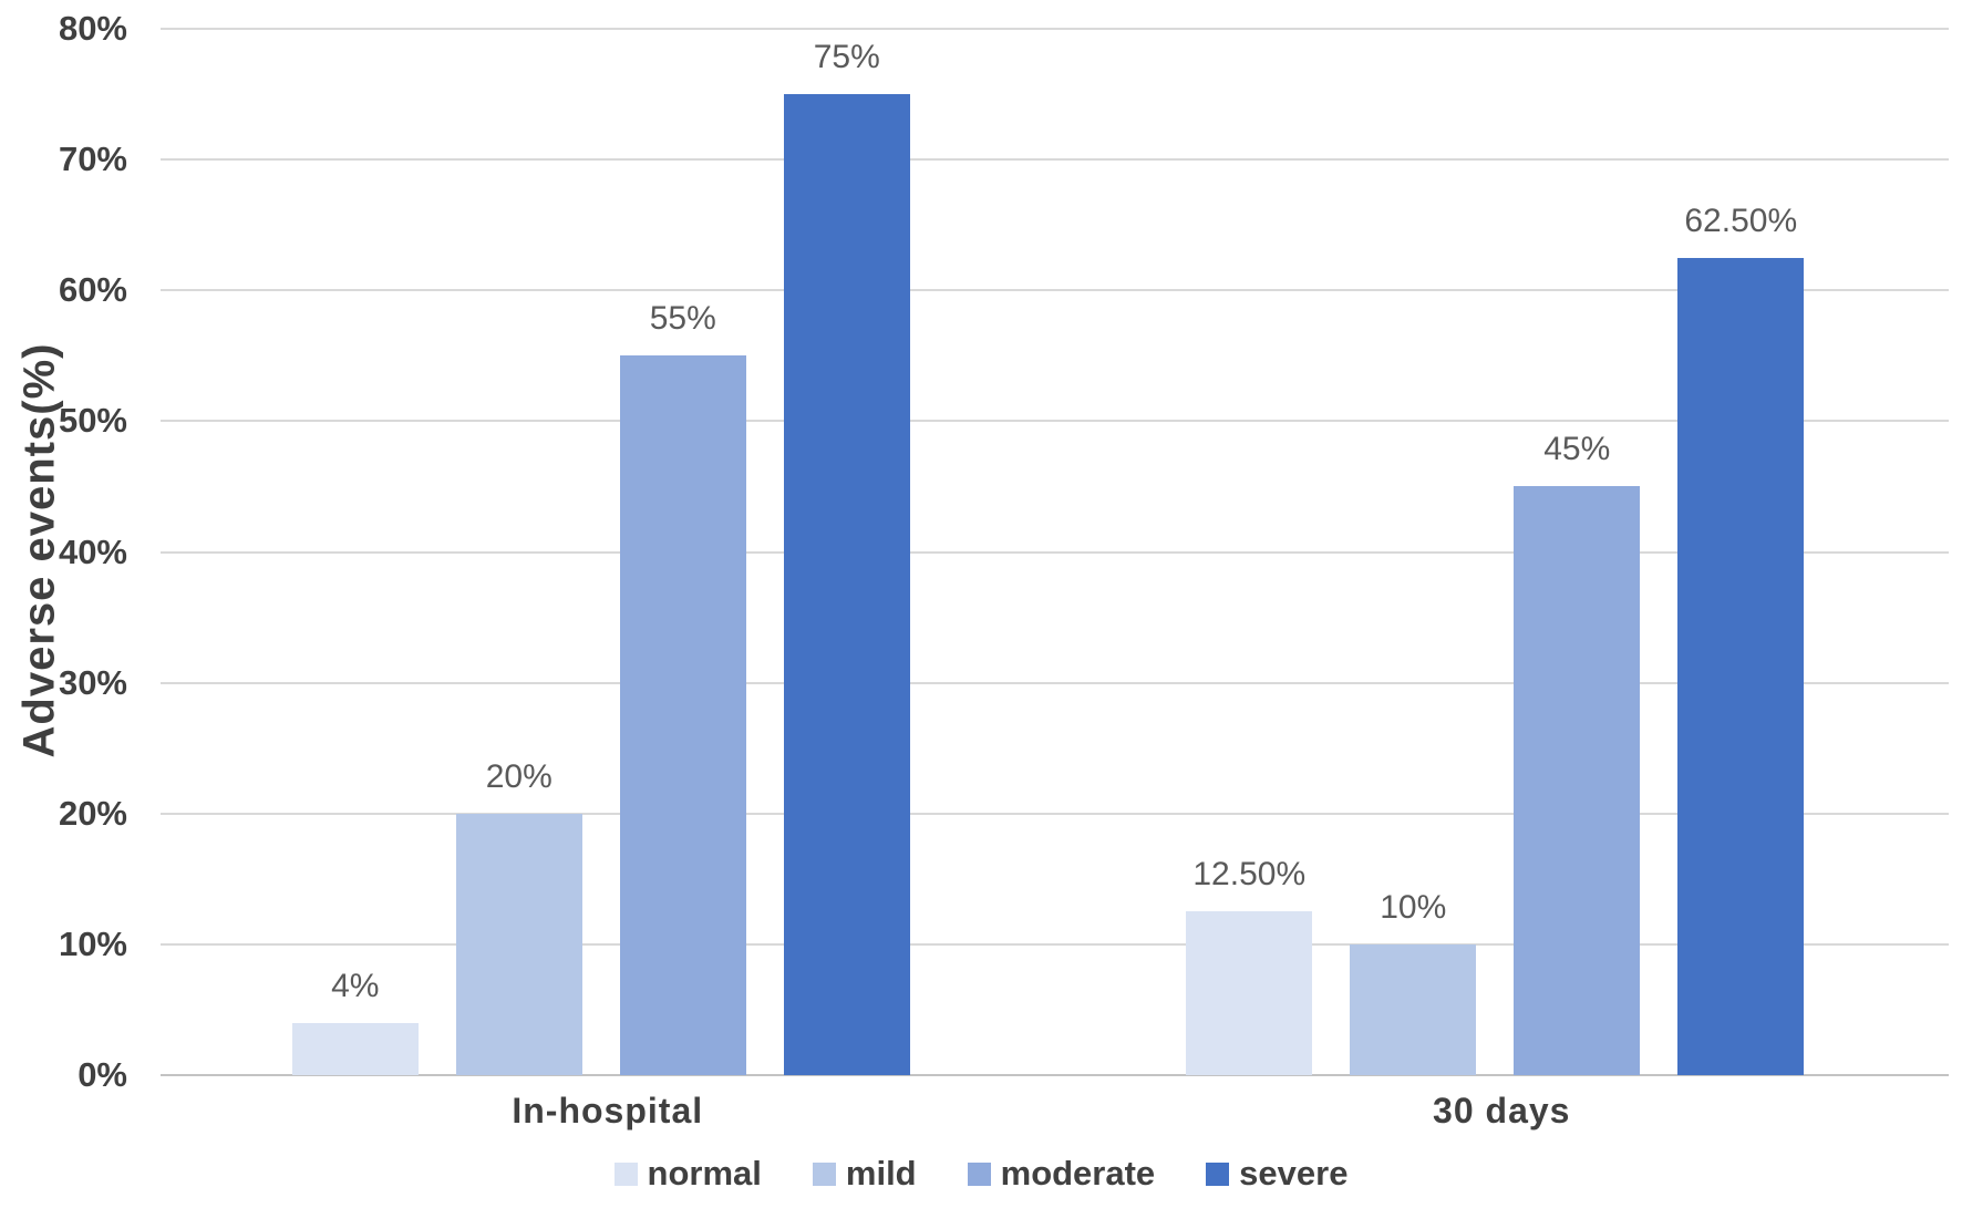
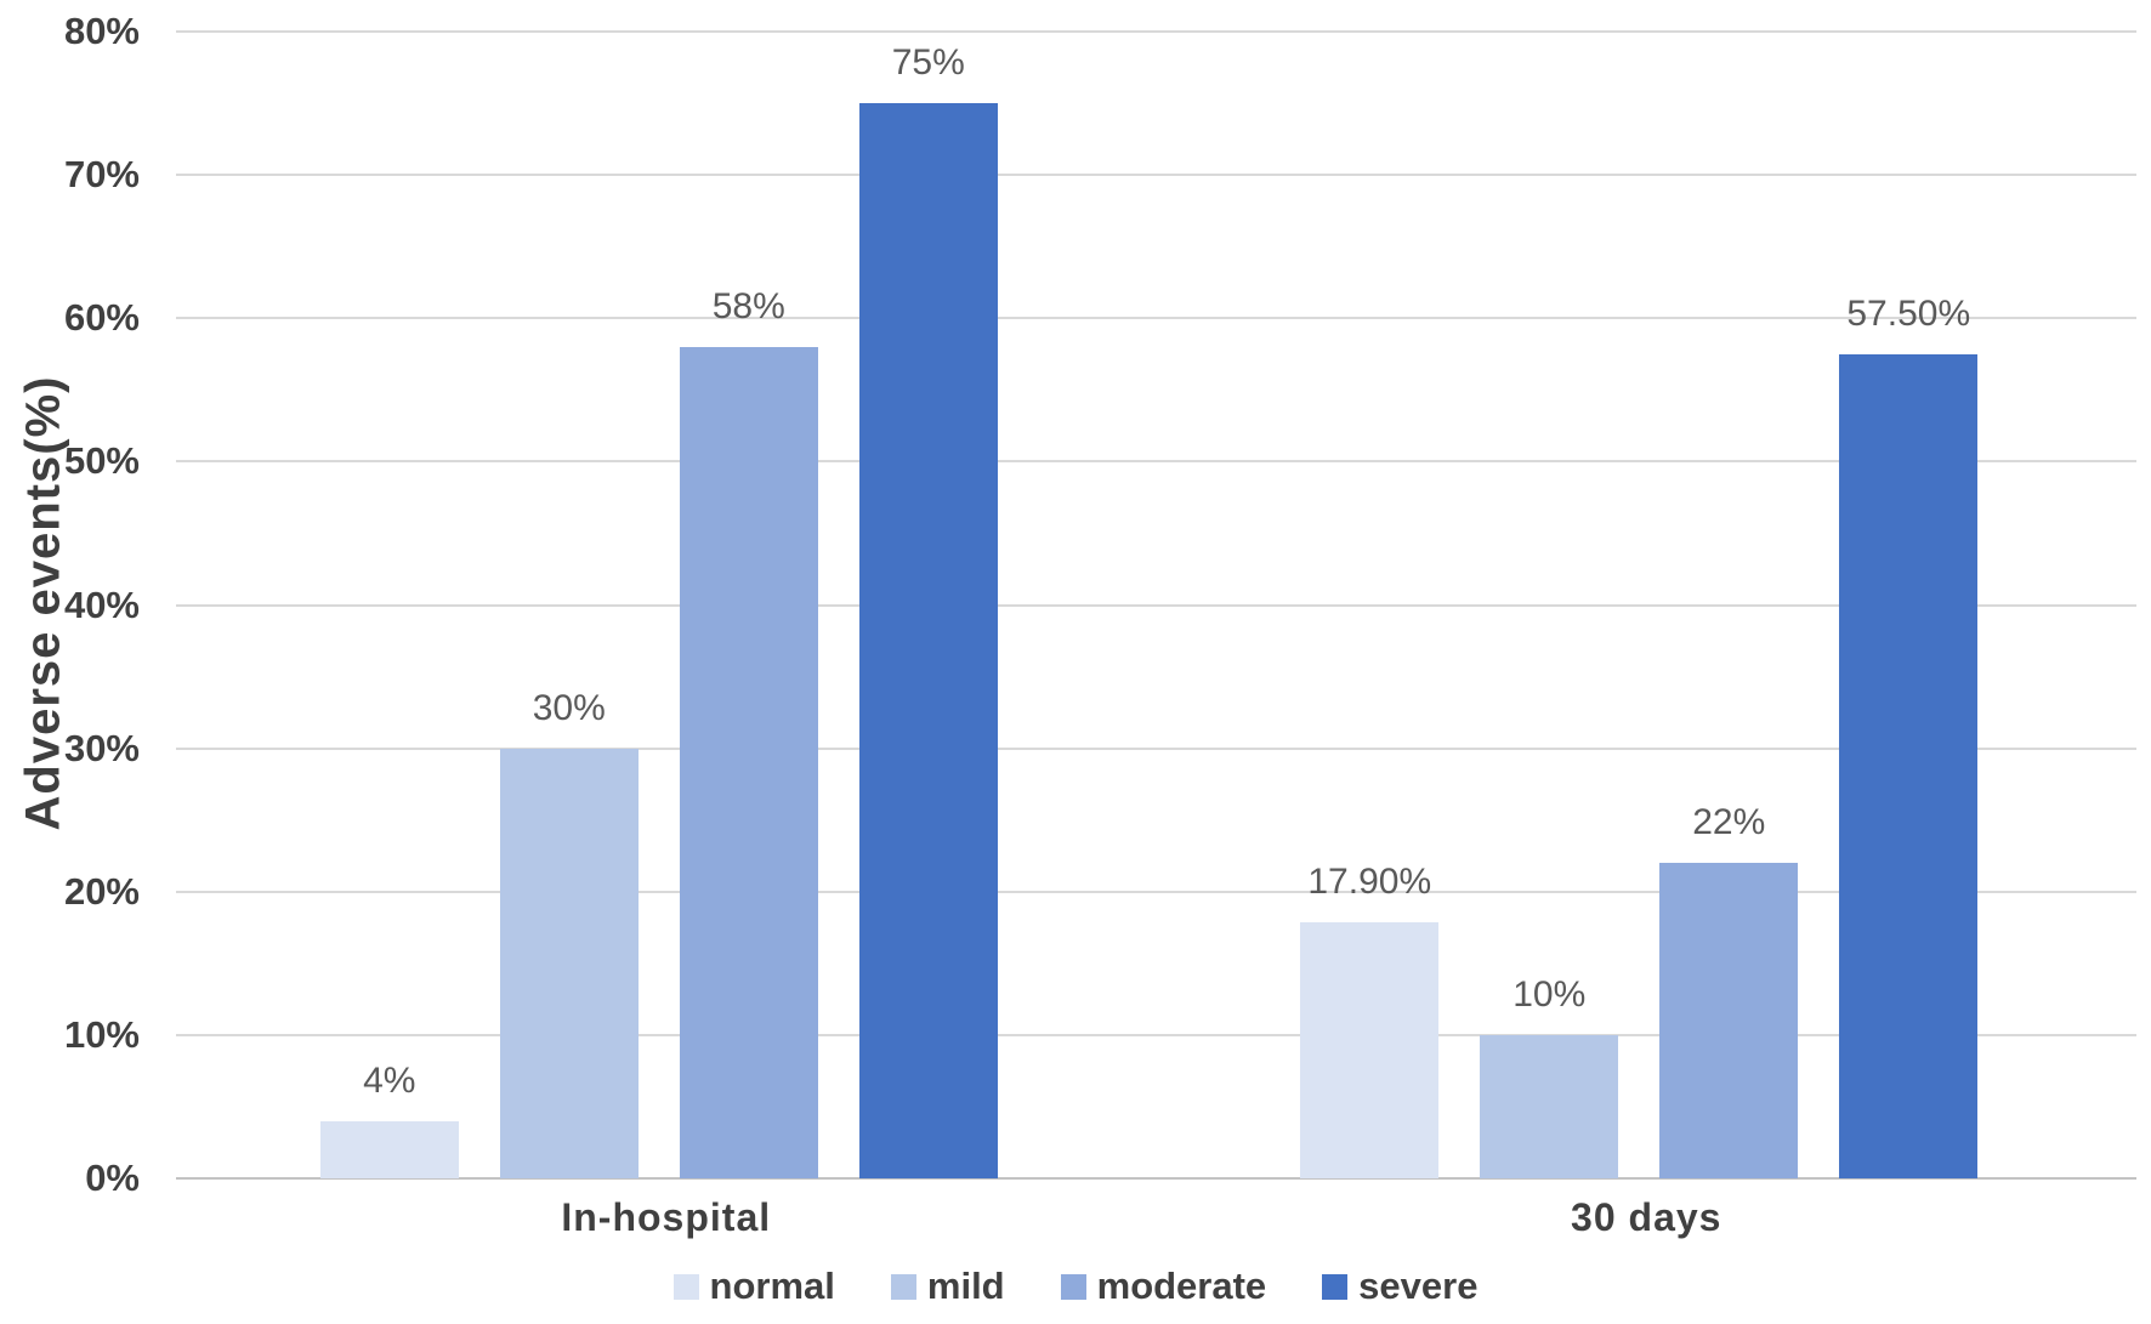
mild/In-hospital: 20% -> 30%
moderate/In-hospital: 55% -> 58%
normal/30 days: 12.50% -> 17.90%
moderate/30 days: 45% -> 22%
severe/30 days: 62.50% -> 57.50%
